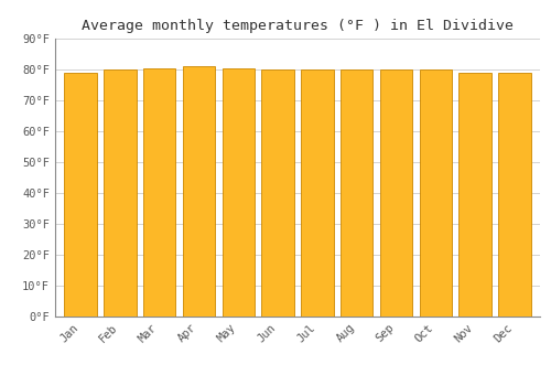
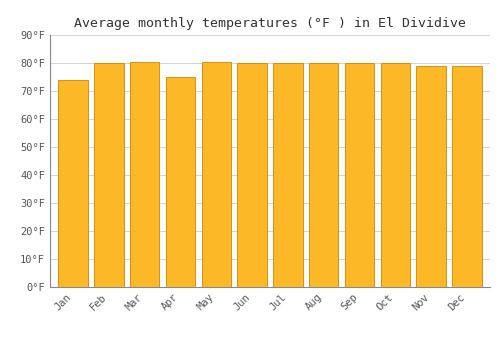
Jan: 79.0°F -> 74.0°F
Apr: 81.0°F -> 75.0°F
